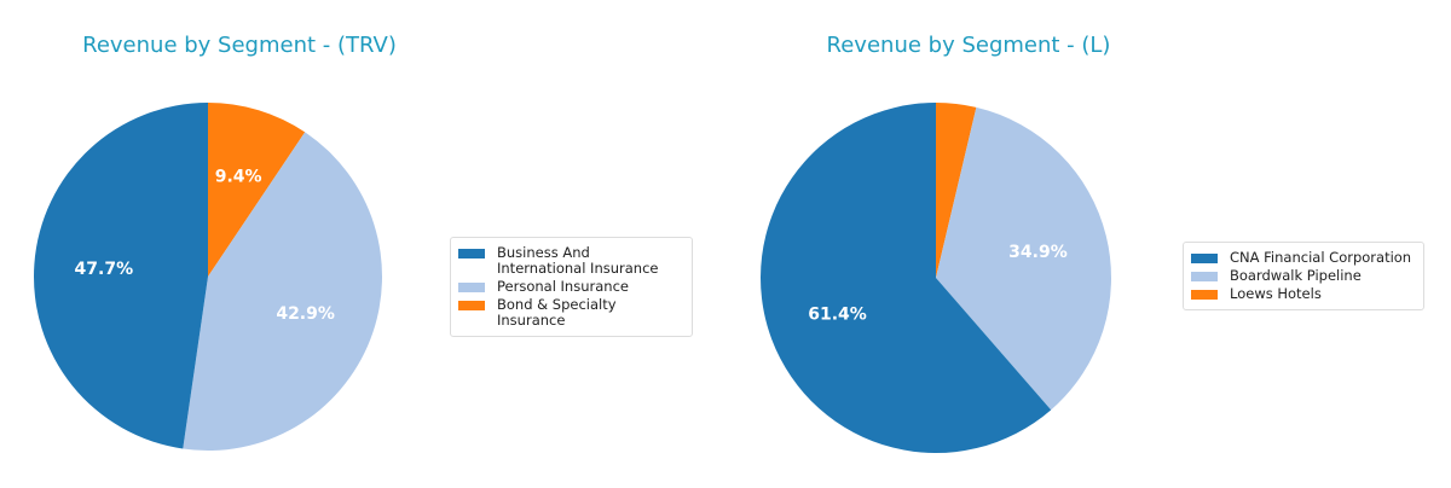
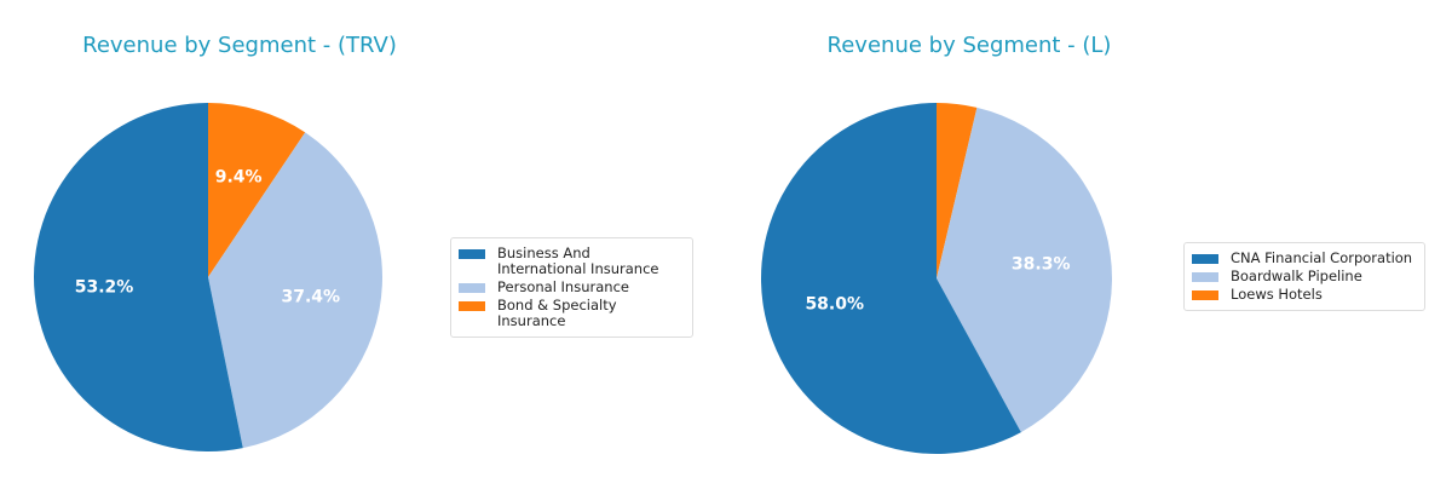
Revenue by Segment - (TRV)/Business And International Insurance: 47.7% -> 53.2%
Revenue by Segment - (TRV)/Personal Insurance: 42.9% -> 37.4%
Revenue by Segment - (L)/CNA Financial Corporation: 61.4% -> 58.0%
Revenue by Segment - (L)/Boardwalk Pipeline: 34.9% -> 38.3%
